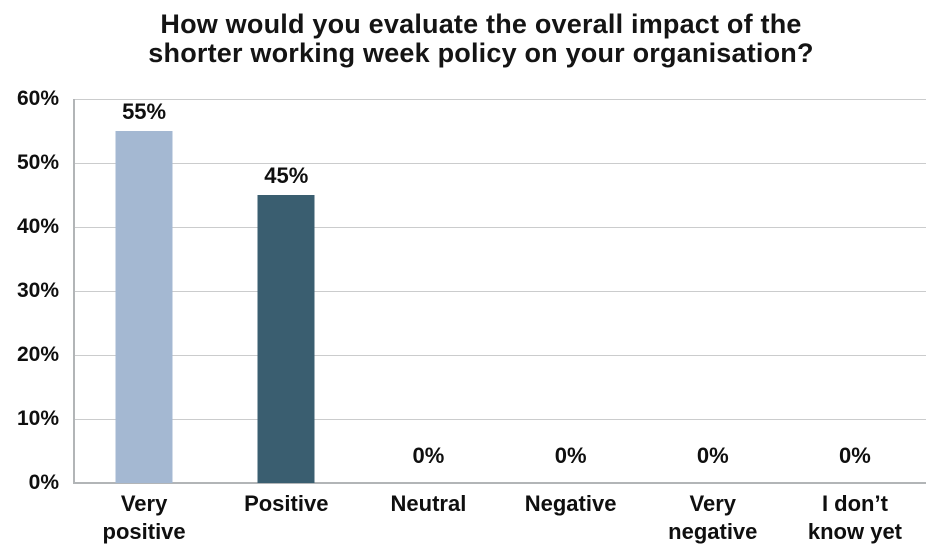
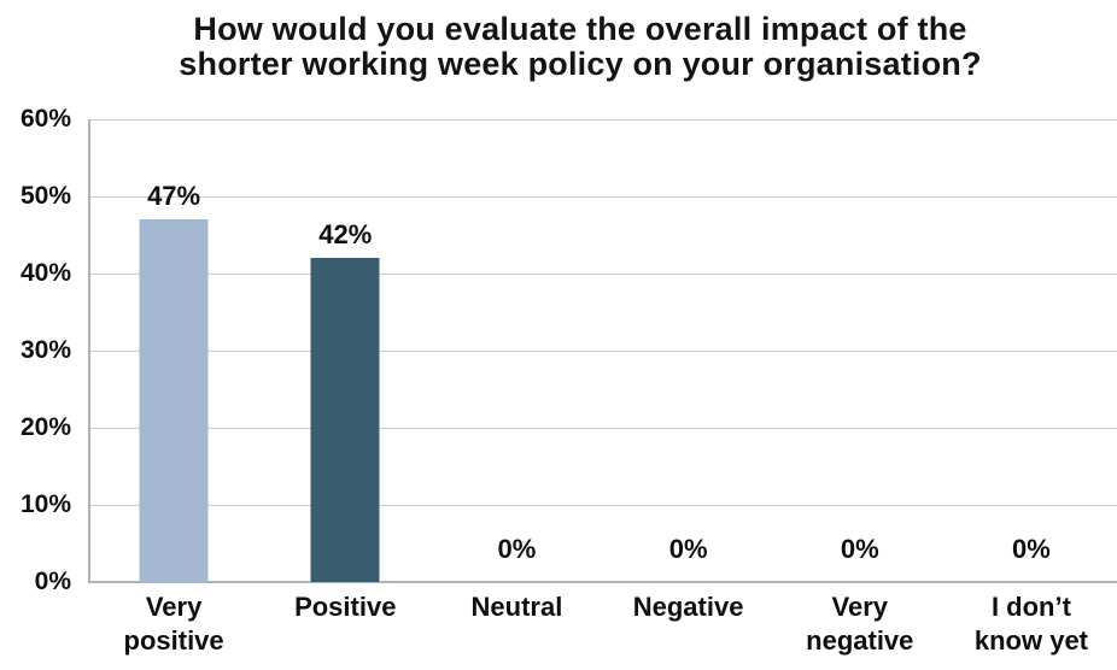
Very positive: 55% -> 47%
Positive: 45% -> 42%
